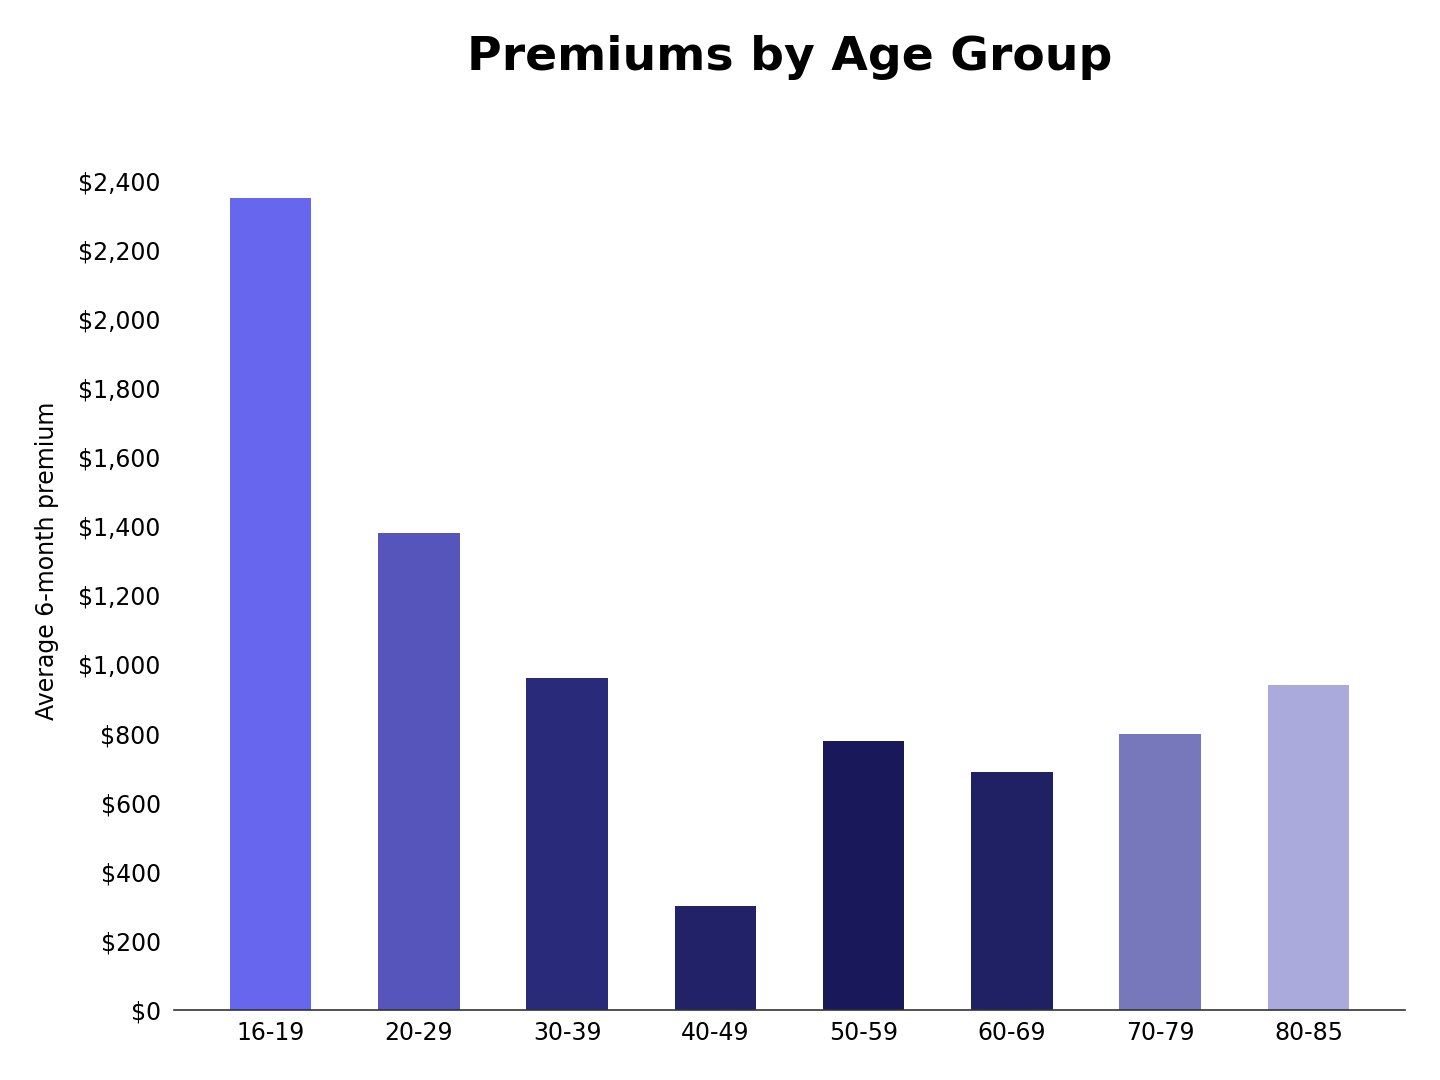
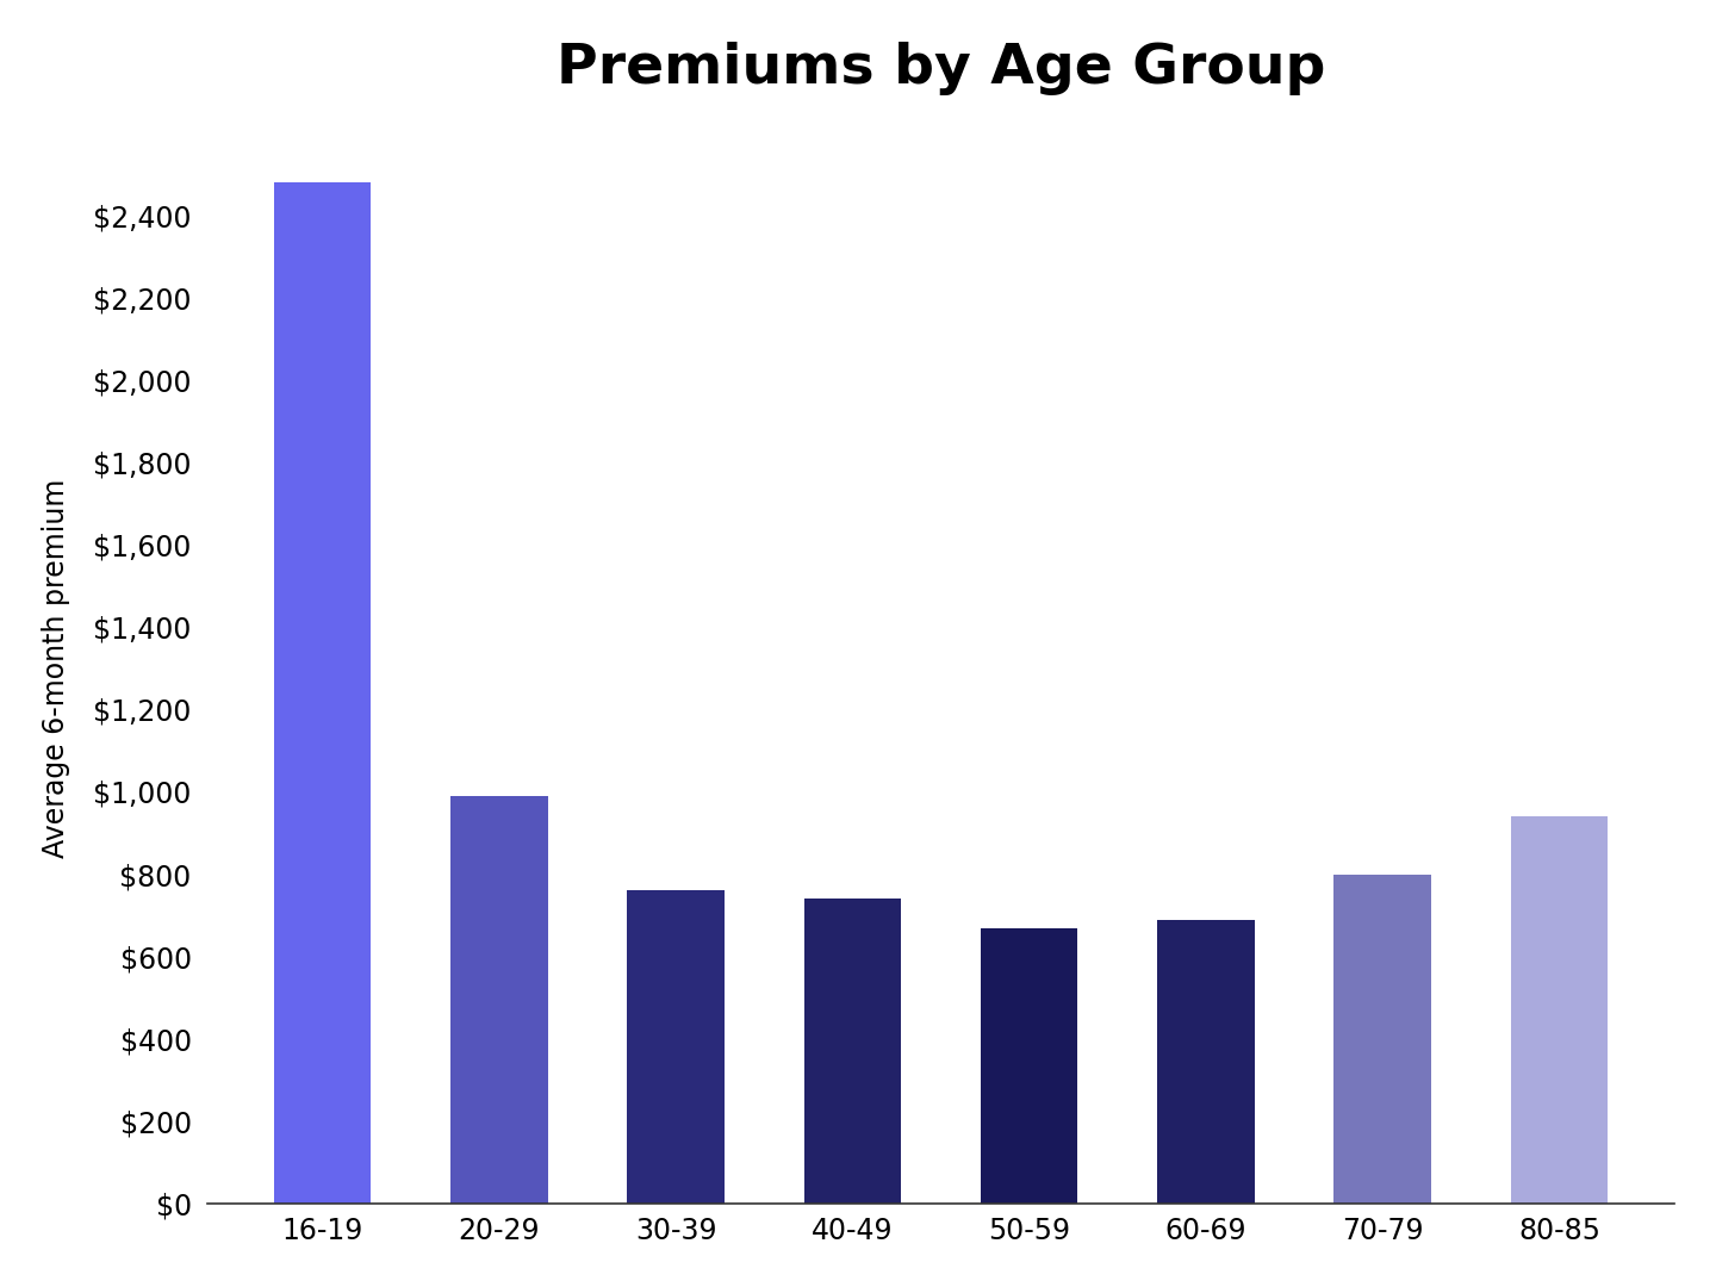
16-19: $2,350 -> $2,480
20-29: $1,380 -> $990
30-39: $960 -> $760
40-49: $300 -> $740
50-59: $780 -> $670
